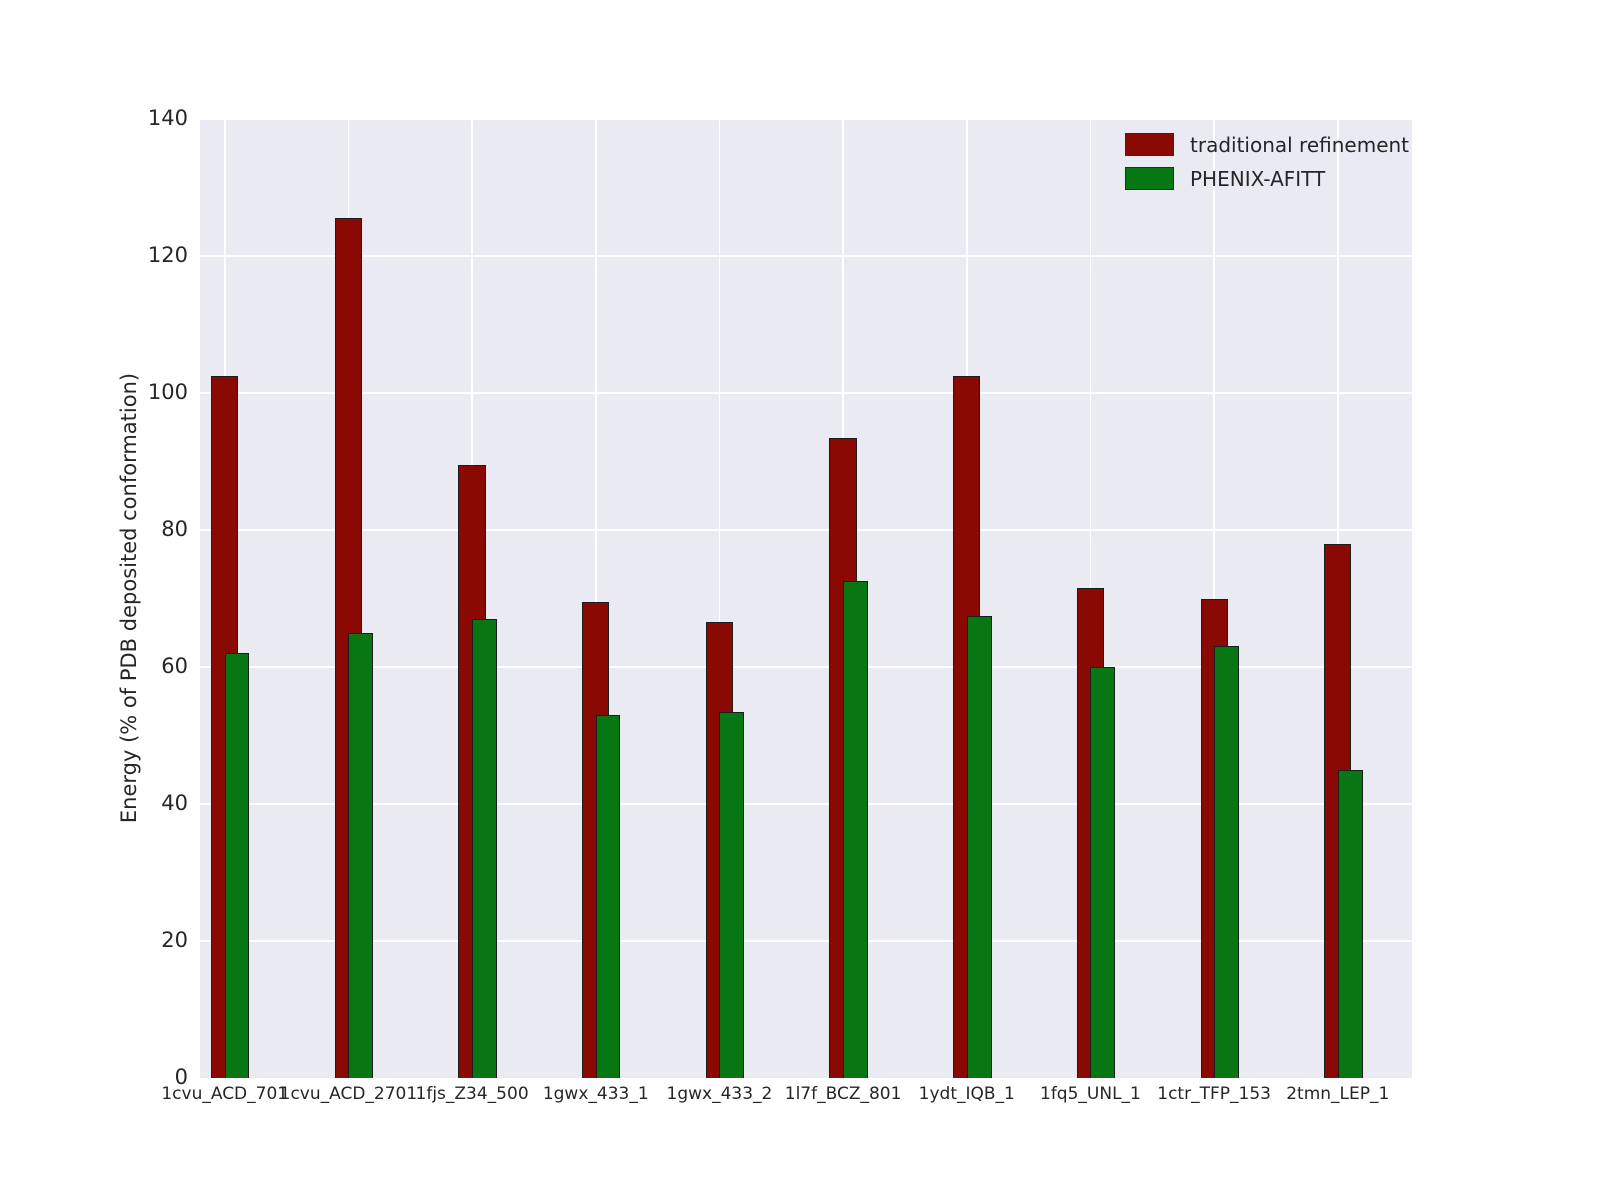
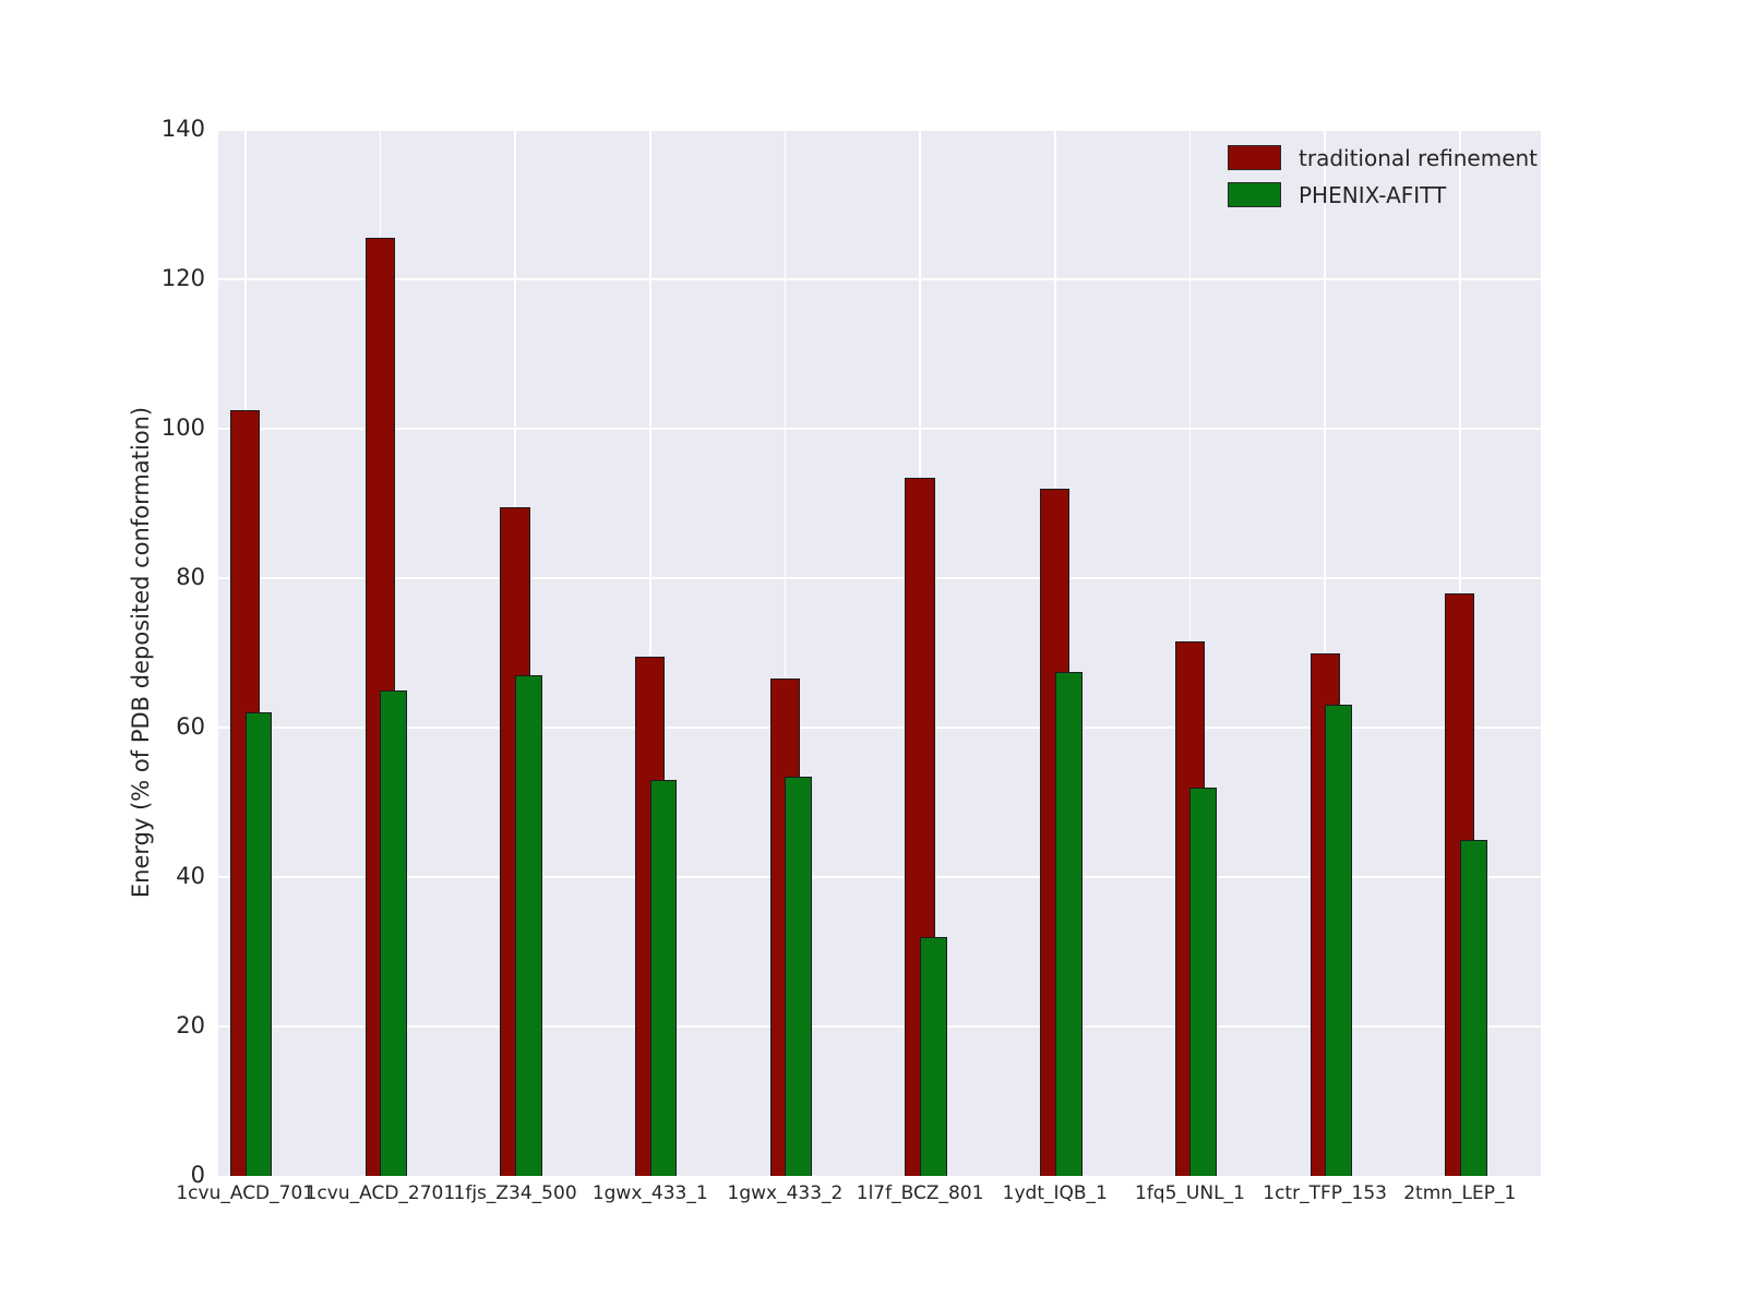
PHENIX-AFITT/1l7f_BCZ_801: 72 -> 32
traditional refinement/1ydt_IQB_1: 102 -> 92
PHENIX-AFITT/1fq5_UNL_1: 60 -> 52
